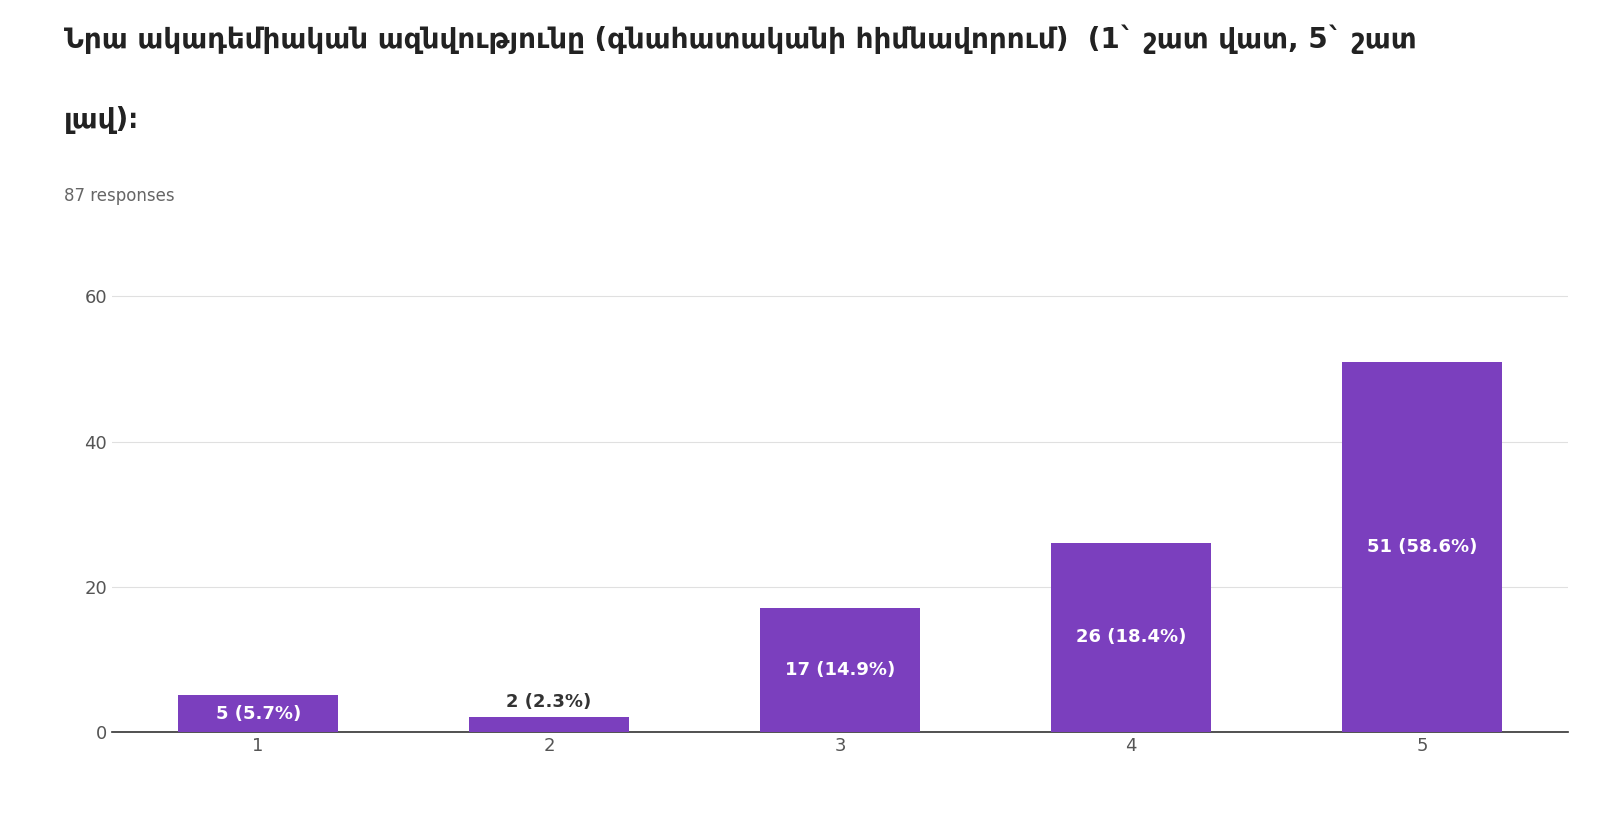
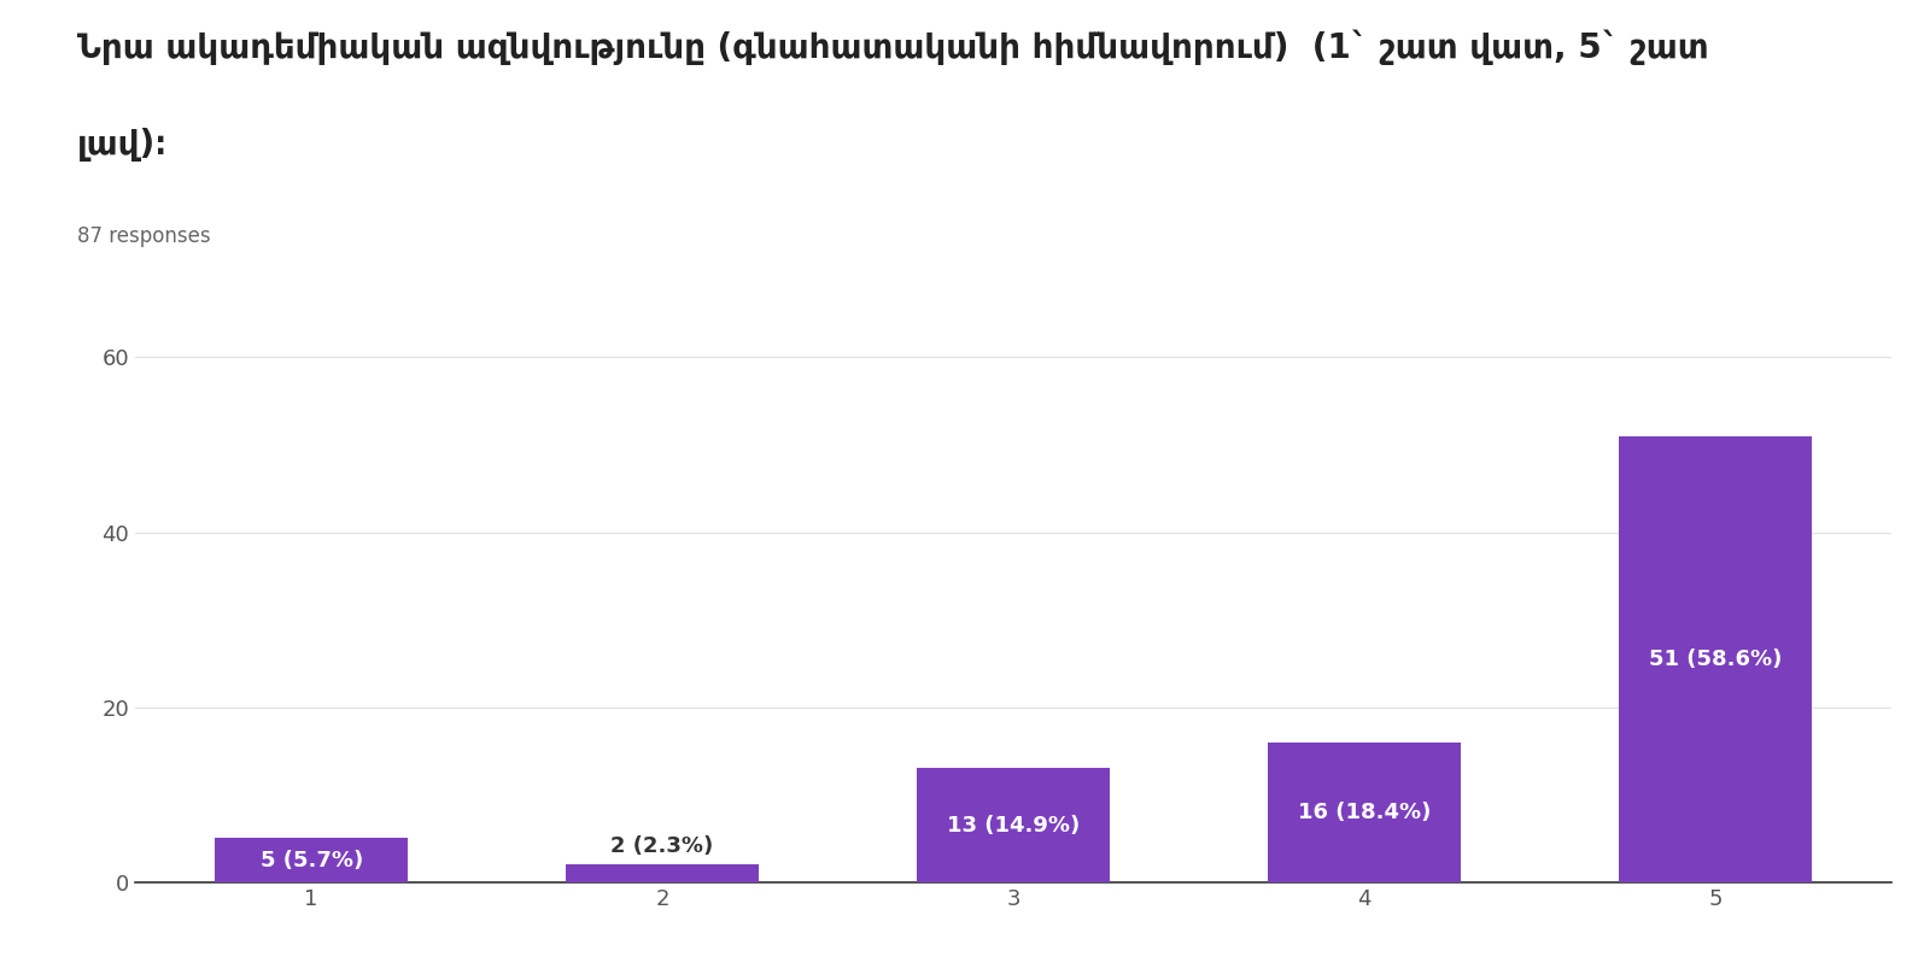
3: 17 -> 13
4: 26 -> 16
